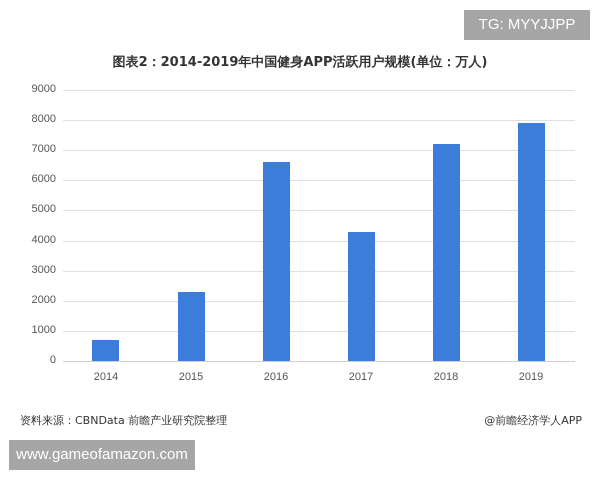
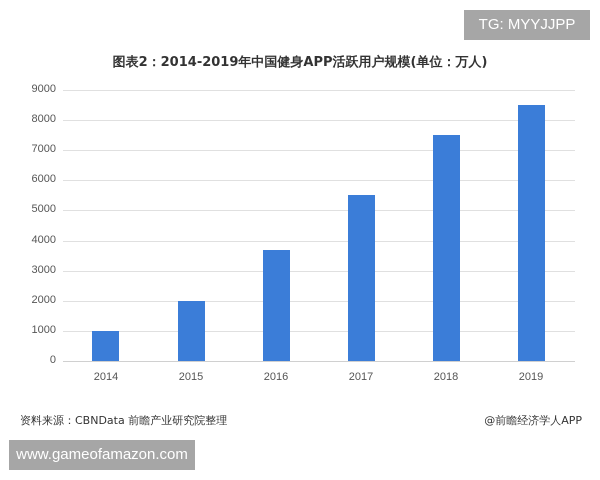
2014: 700 -> 1000
2015: 2300 -> 2000
2016: 6600 -> 3700
2017: 4300 -> 5500
2018: 7200 -> 7500
2019: 7900 -> 8500
